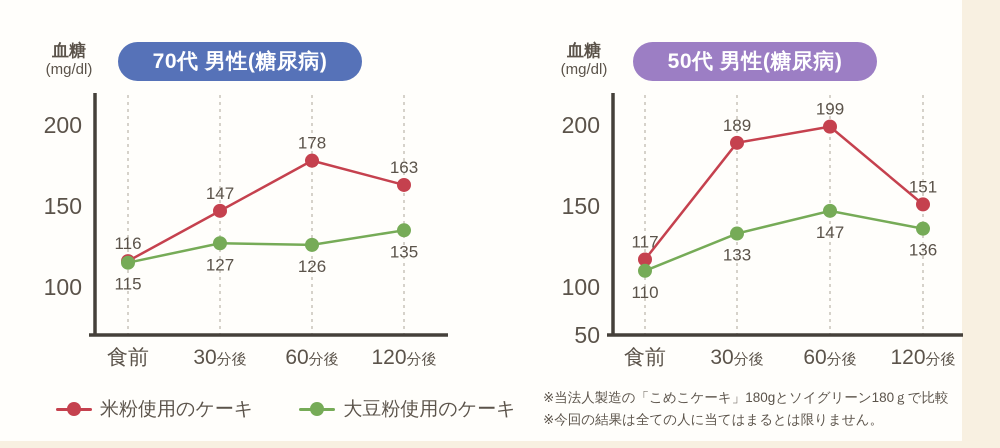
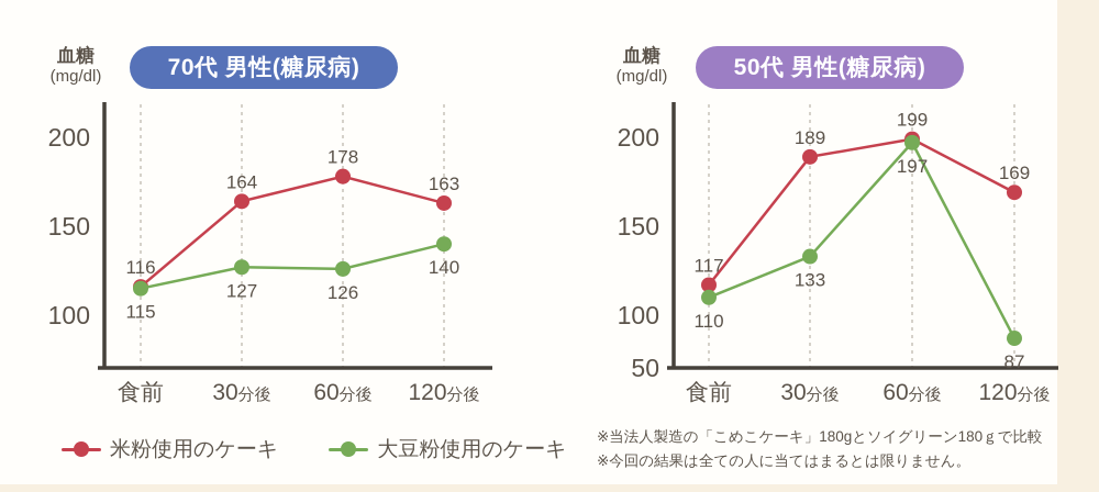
70代 男性(糖尿病)/米粉使用のケーキ/30分後: 147 -> 164
70代 男性(糖尿病)/大豆粉使用のケーキ/120分後: 135 -> 140
50代 男性(糖尿病)/大豆粉使用のケーキ/60分後: 147 -> 197
50代 男性(糖尿病)/米粉使用のケーキ/120分後: 151 -> 169
50代 男性(糖尿病)/大豆粉使用のケーキ/120分後: 136 -> 87
